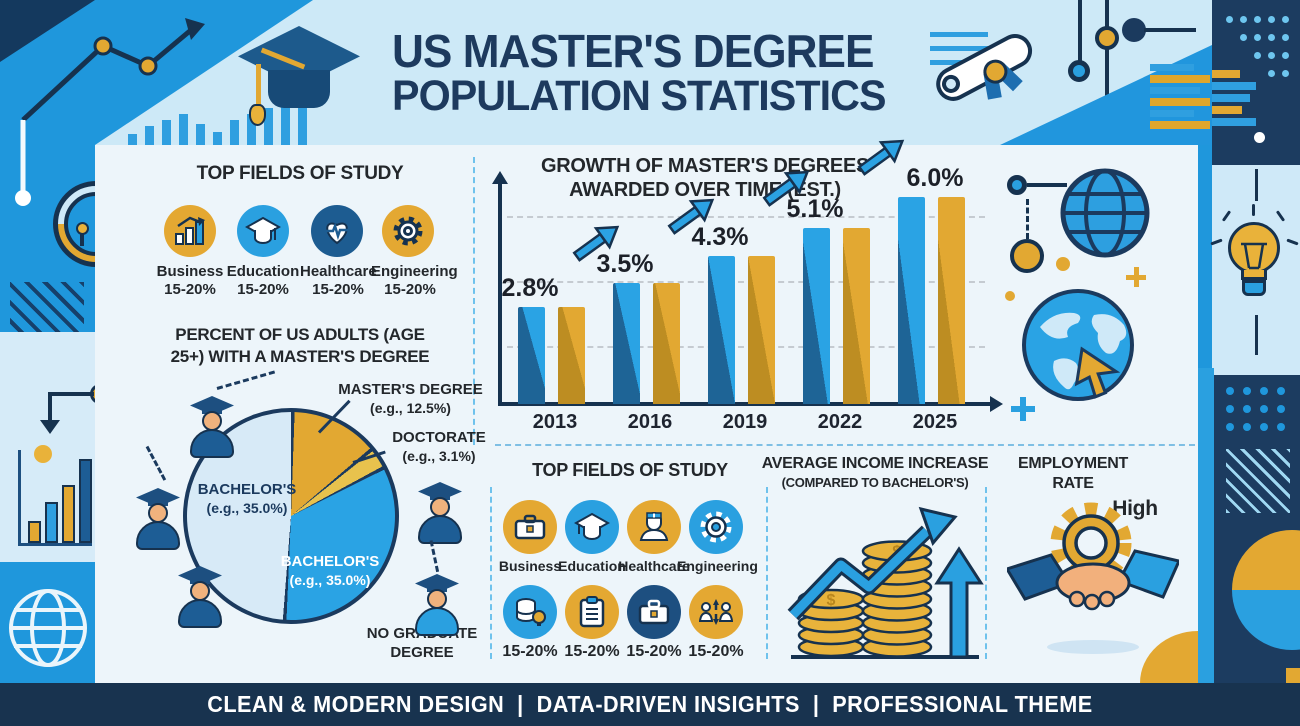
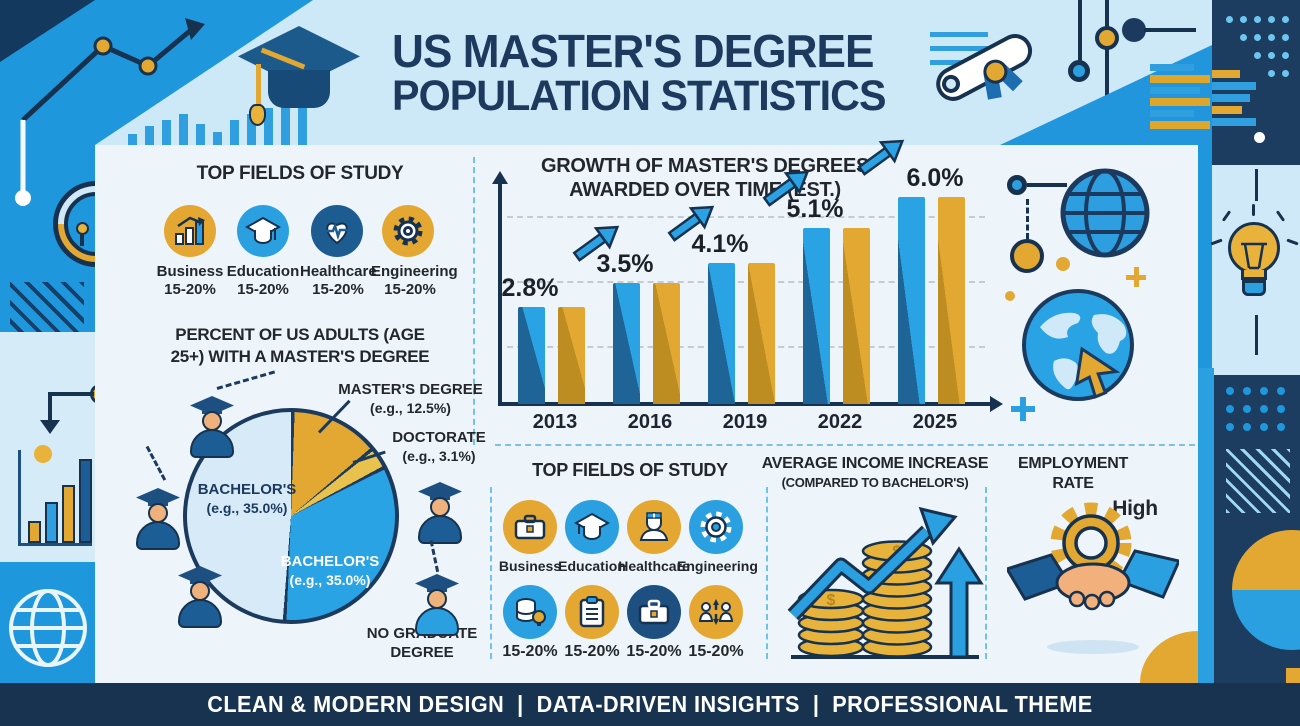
GROWTH OF MASTER'S DEGREES AWARDED OVER TIME (EST.)/2019: 4.3% -> 4.1%
